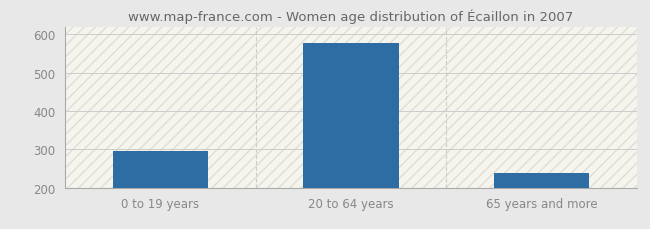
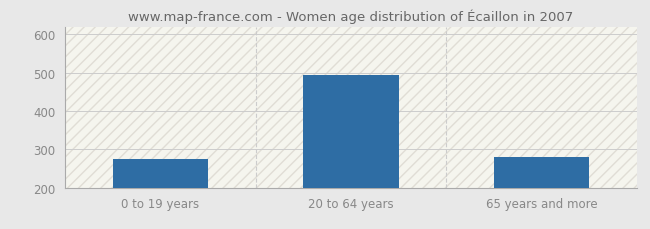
0 to 19 years: 295 -> 275
20 to 64 years: 578 -> 495
65 years and more: 237 -> 280
